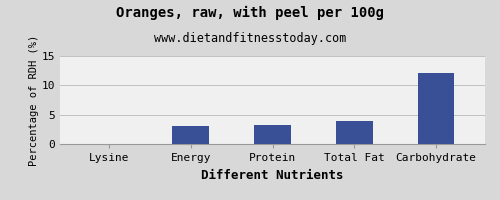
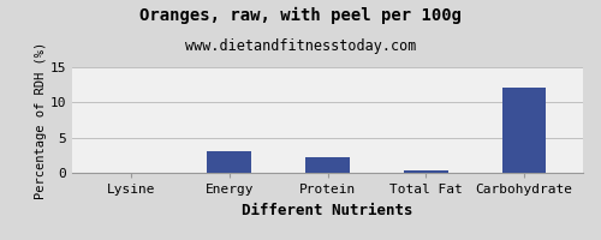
Protein: 3.2 -> 2.2
Total Fat: 4.0 -> 0.3
